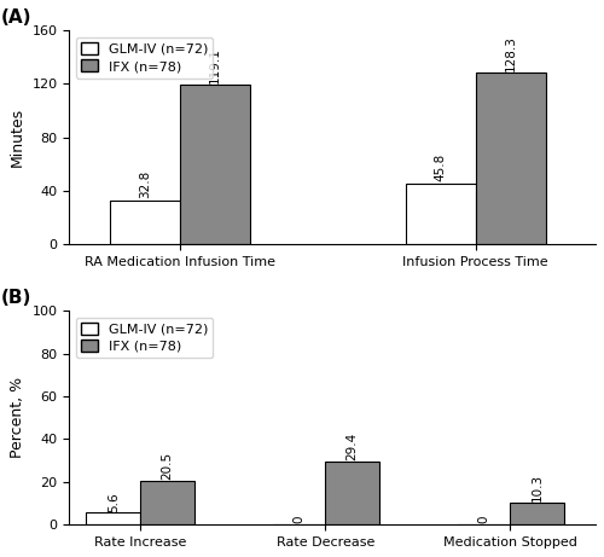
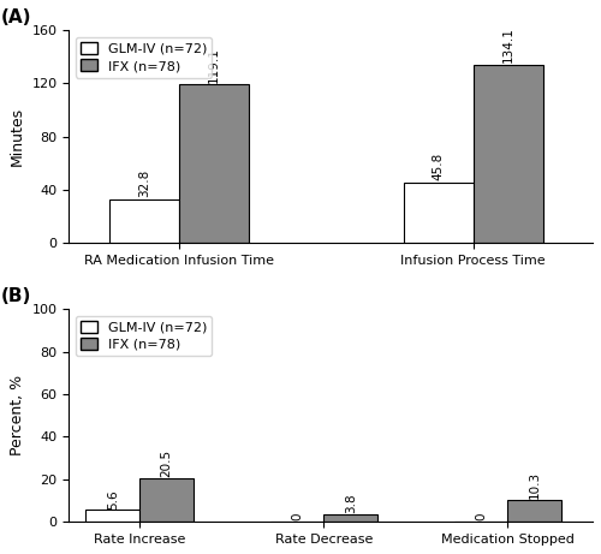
IFX (n=78)/Infusion Process Time: 128.3 -> 134.1
IFX (n=78)/Rate Decrease: 29.4 -> 3.8
